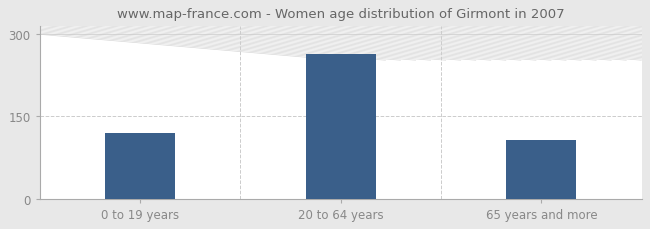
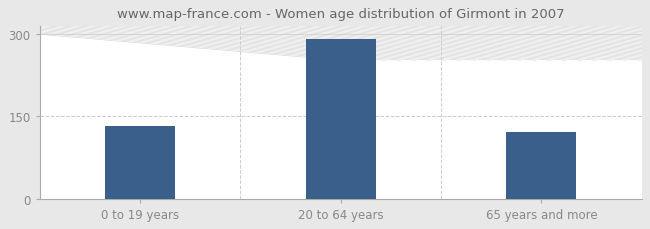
0 to 19 years: 120 -> 133
20 to 64 years: 264 -> 290
65 years and more: 106 -> 122
